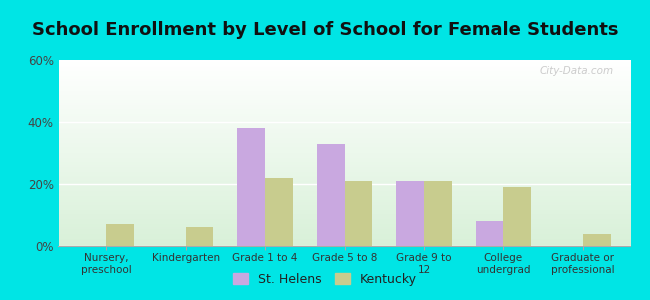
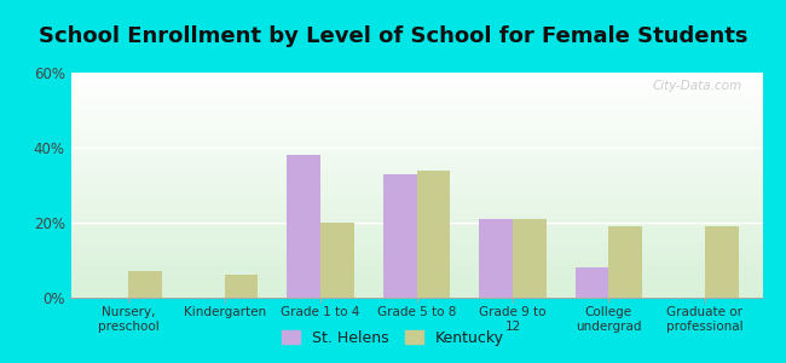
Kentucky/Grade 1 to 4: 22% -> 20%
Kentucky/Grade 5 to 8: 21% -> 34%
Kentucky/Graduate or professional: 4% -> 19%
